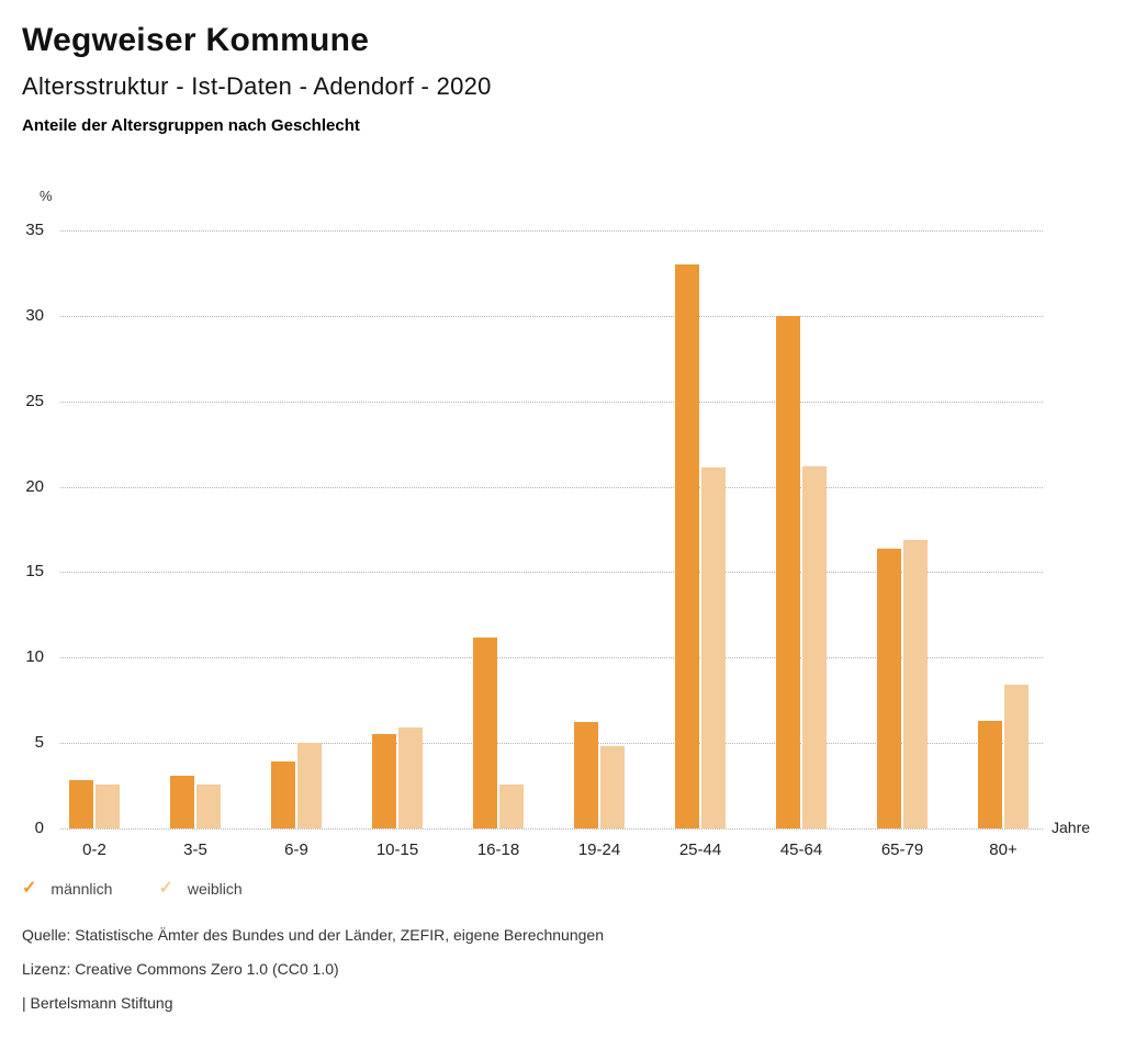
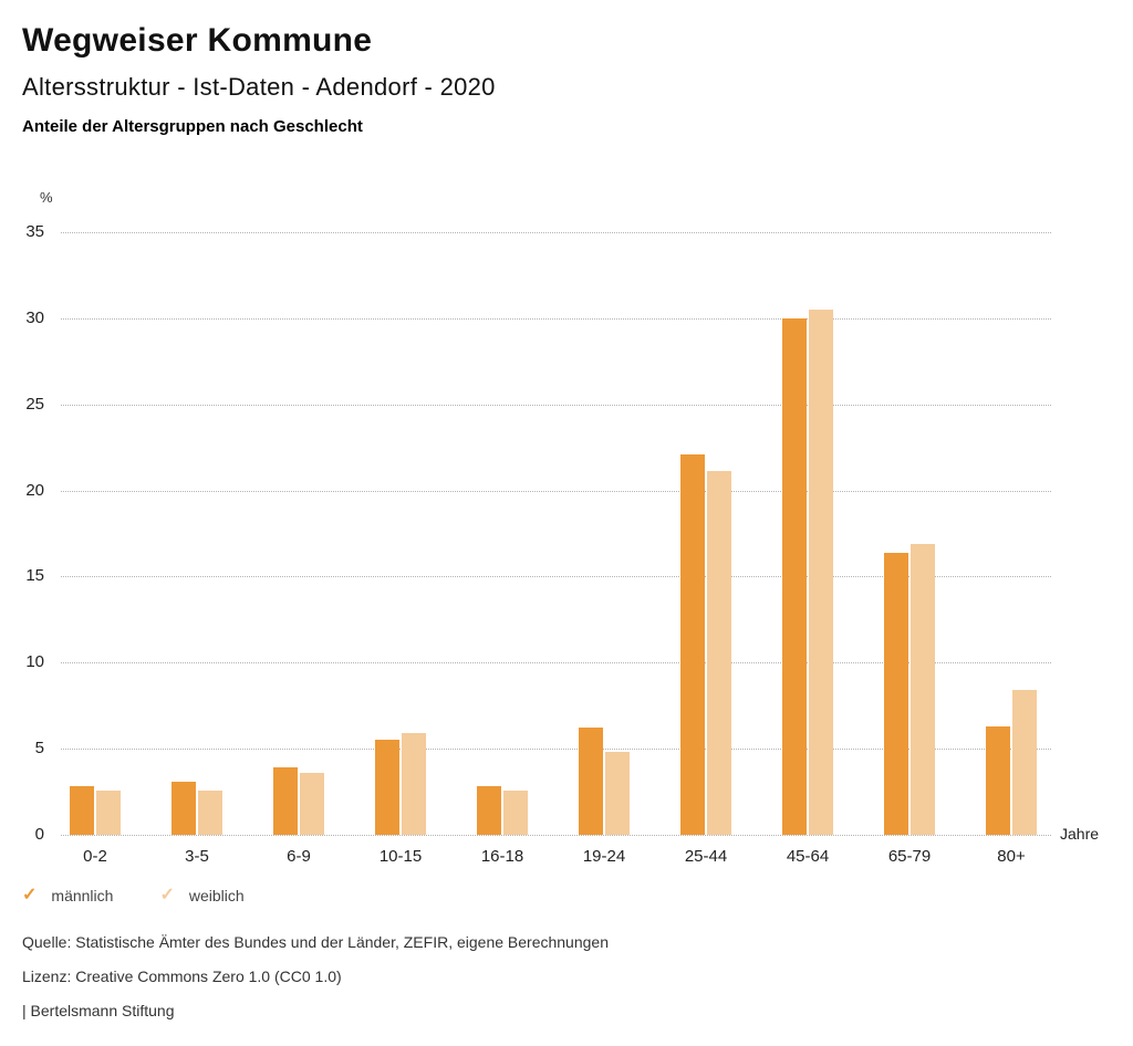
weiblich/6-9: 5.0 -> 3.6
männlich/16-18: 11.2 -> 2.8
männlich/25-44: 33.0 -> 22.1
weiblich/45-64: 21.2 -> 30.5
